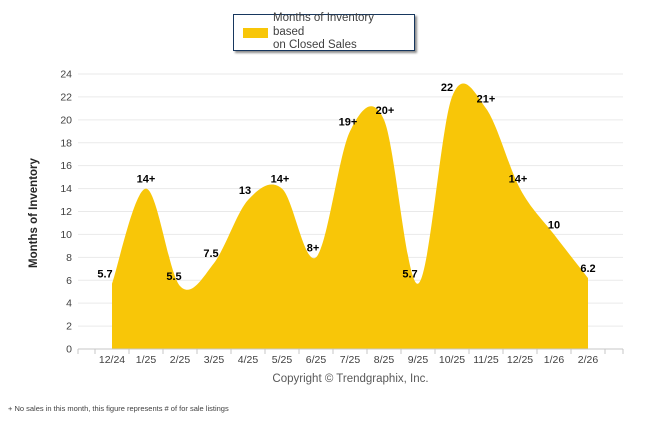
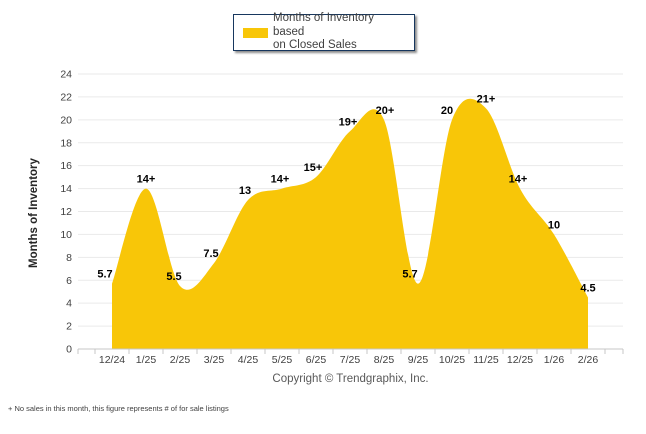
6/25: 8 -> 15
10/25: 22 -> 20
2/26: 6.2 -> 4.5
